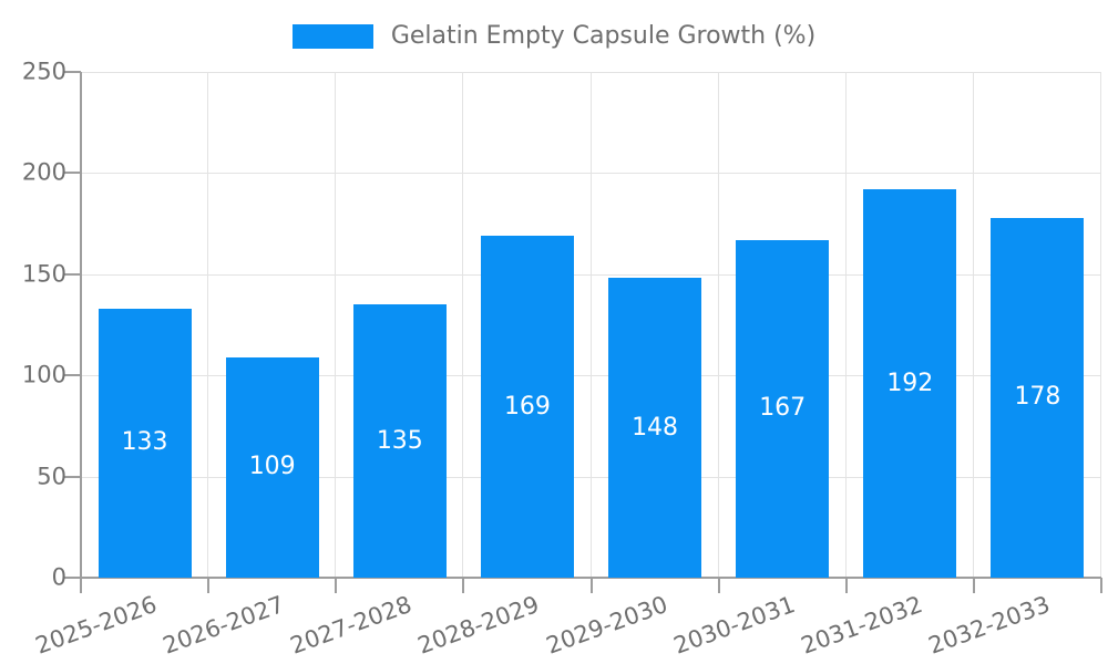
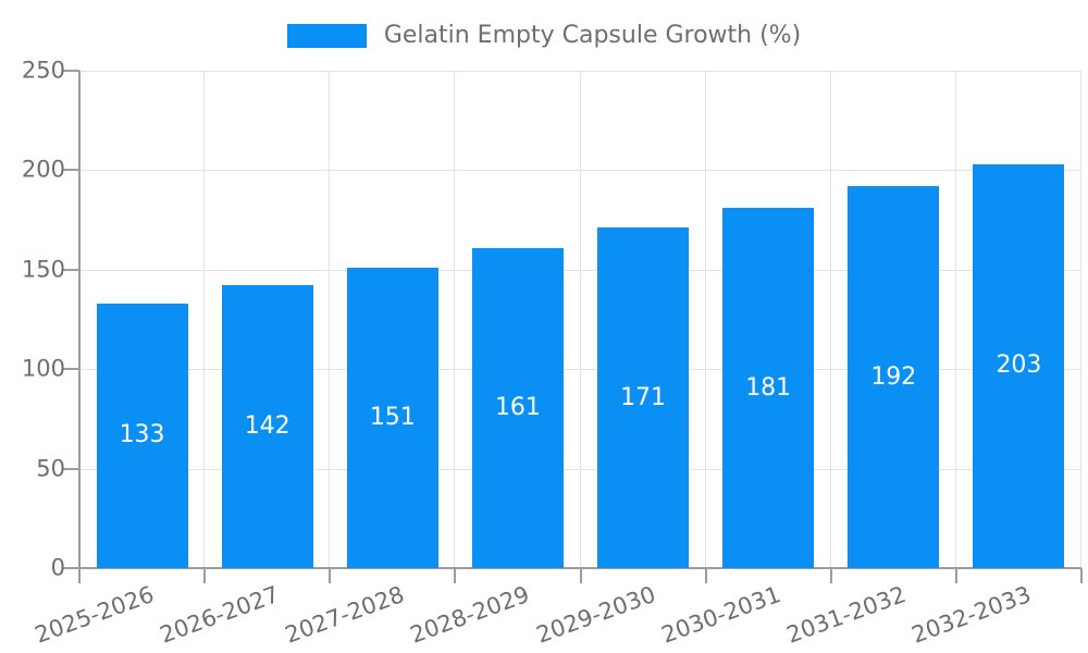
2026-2027: 109 -> 142
2027-2028: 135 -> 151
2028-2029: 169 -> 161
2029-2030: 148 -> 171
2030-2031: 167 -> 181
2032-2033: 178 -> 203
